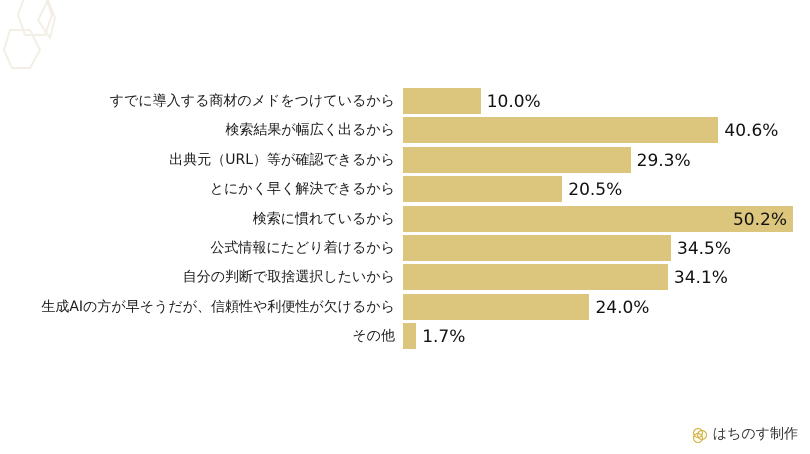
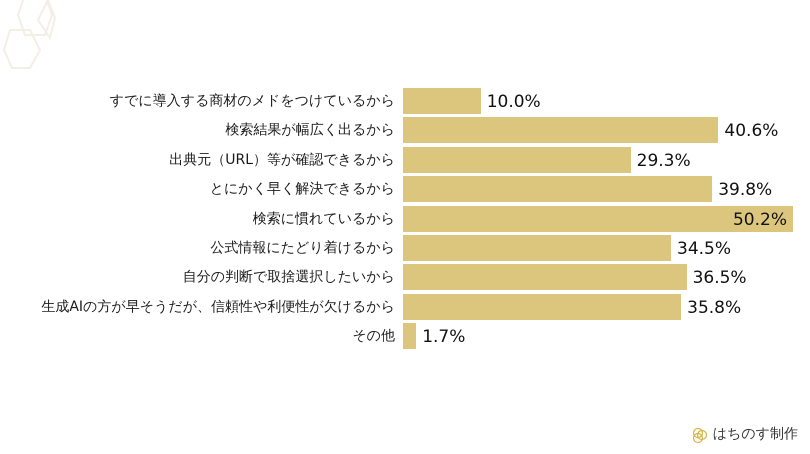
とにかく早く解決できるから: 20.5% -> 39.8%
自分の判断で取捨選択したいから: 34.1% -> 36.5%
生成AIの方が早そうだが、信頼性や利便性が欠けるから: 24.0% -> 35.8%
